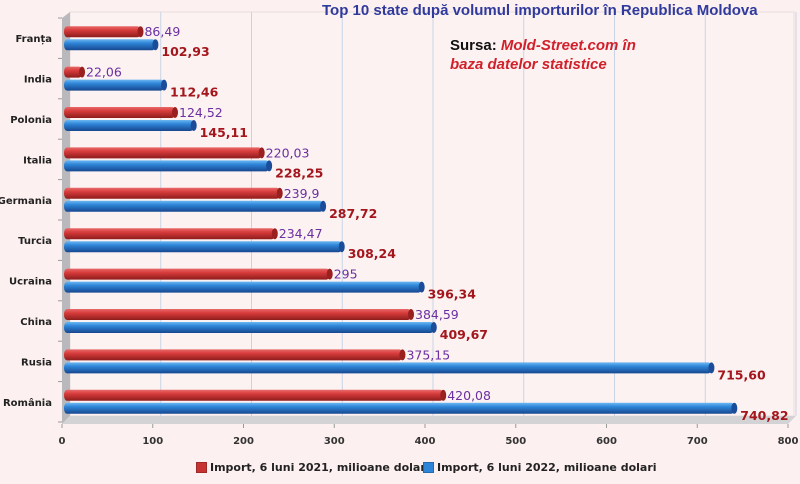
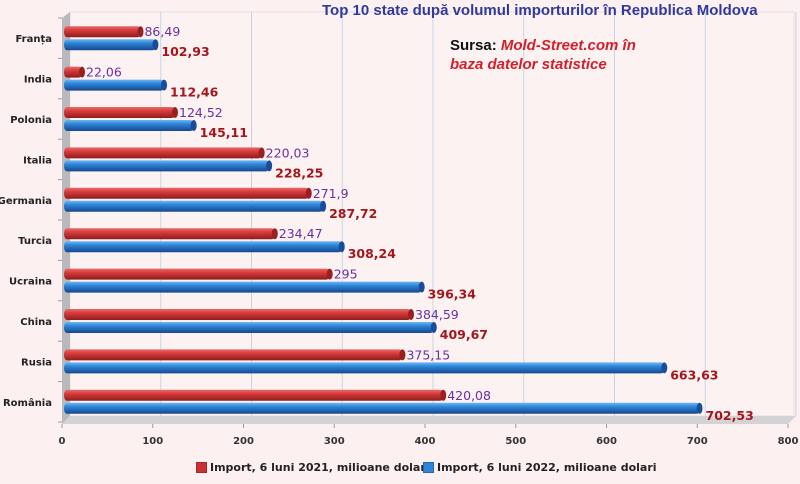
Import, 6 luni 2021, milioane dolari/Germania: 239,9 -> 271,9
Import, 6 luni 2022, milioane dolari/Rusia: 715,60 -> 663,63
Import, 6 luni 2022, milioane dolari/România: 740,82 -> 702,53
